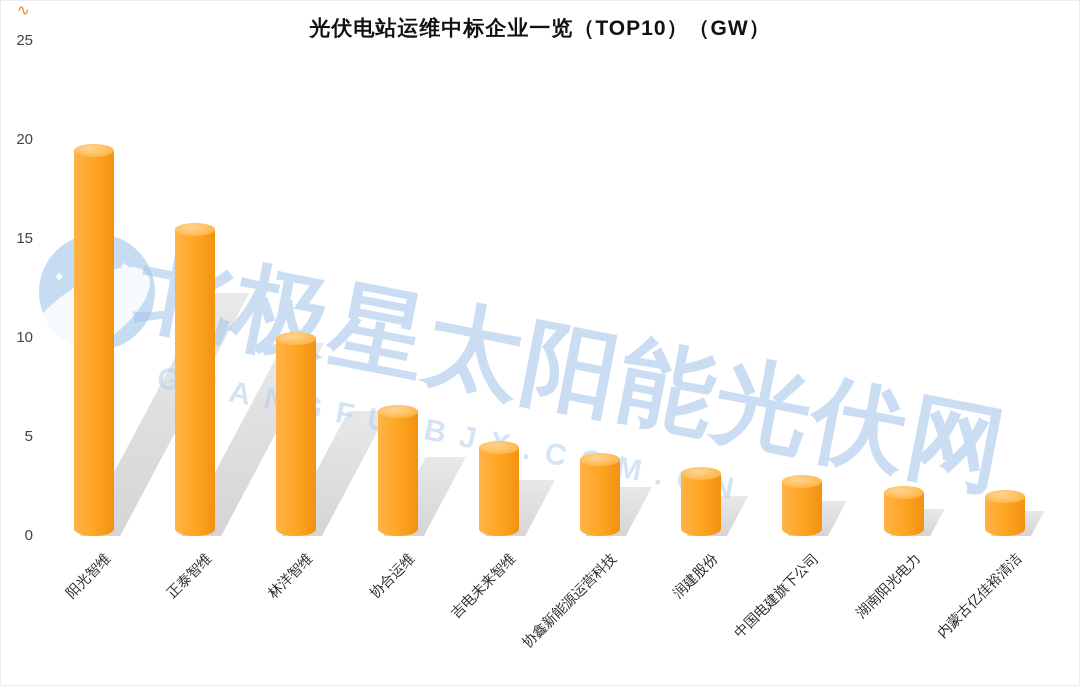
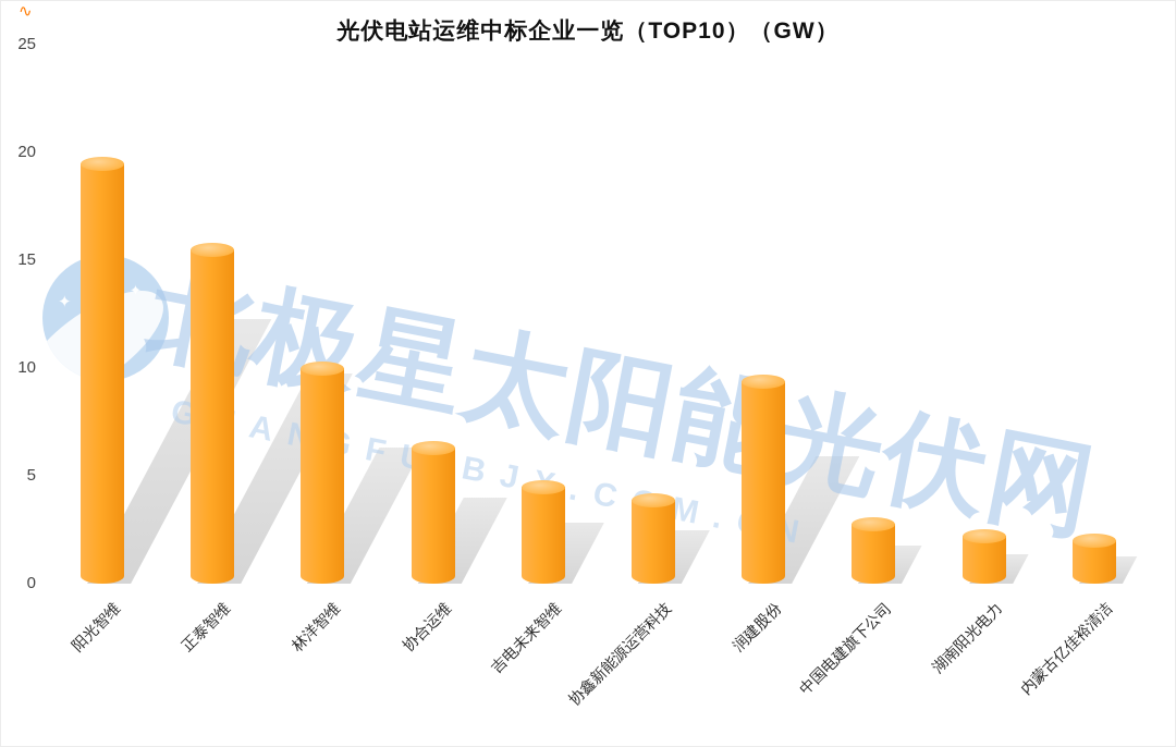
润建股份: 3.2 -> 9.4
